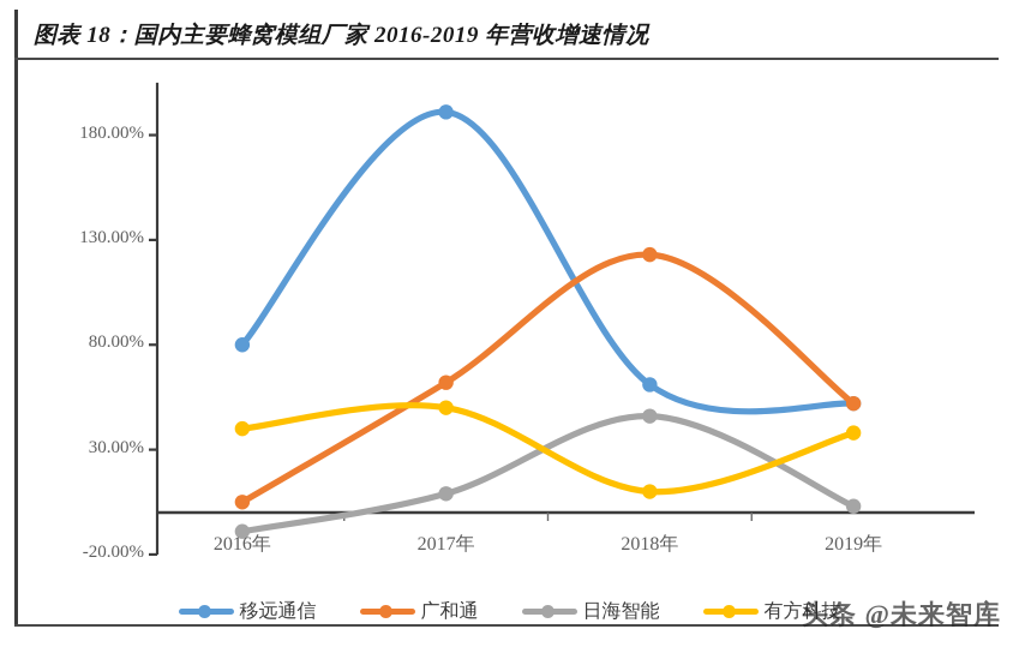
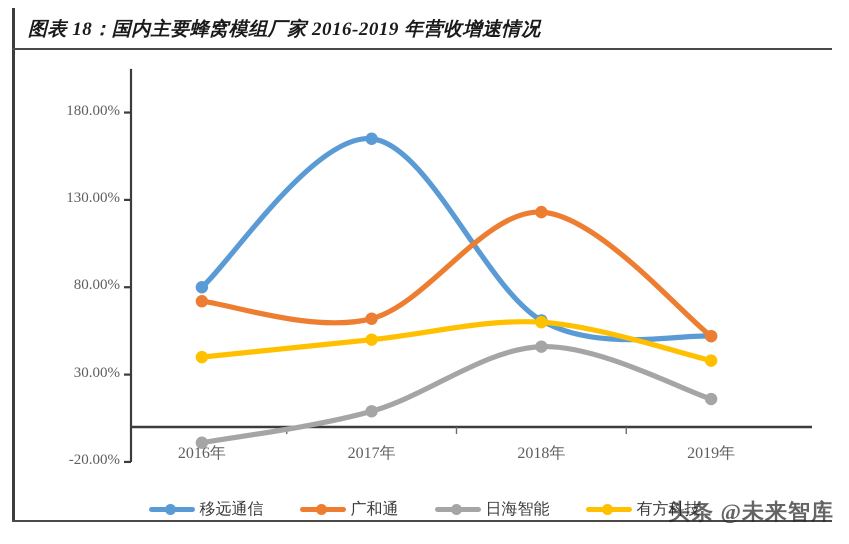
广和通/2016年: 5% -> 72%
移远通信/2017年: 191% -> 165%
有方科技/2018年: 10% -> 60%
日海智能/2019年: 3% -> 16%
